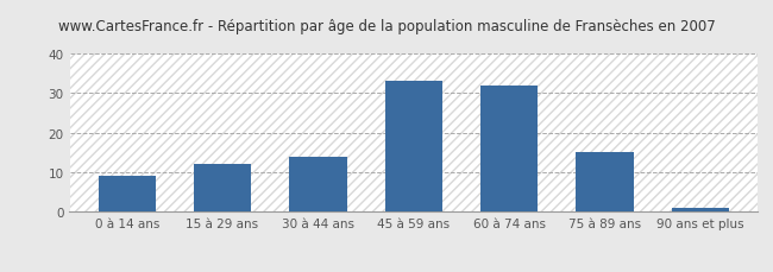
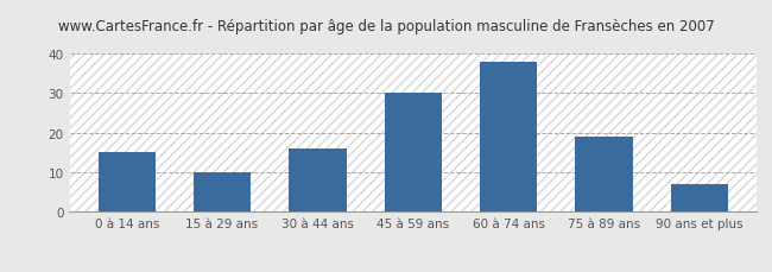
0 à 14 ans: 9 -> 15
15 à 29 ans: 12 -> 10
30 à 44 ans: 14 -> 16
45 à 59 ans: 33 -> 30
60 à 74 ans: 32 -> 38
75 à 89 ans: 15 -> 19
90 ans et plus: 1 -> 7
